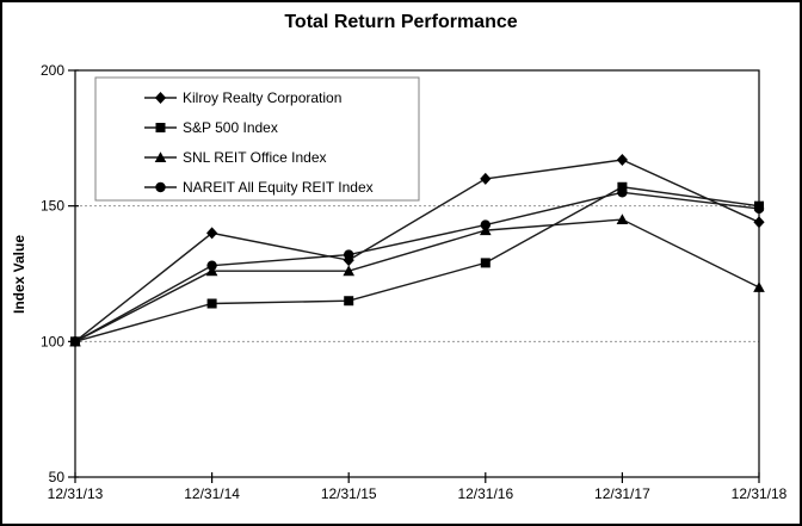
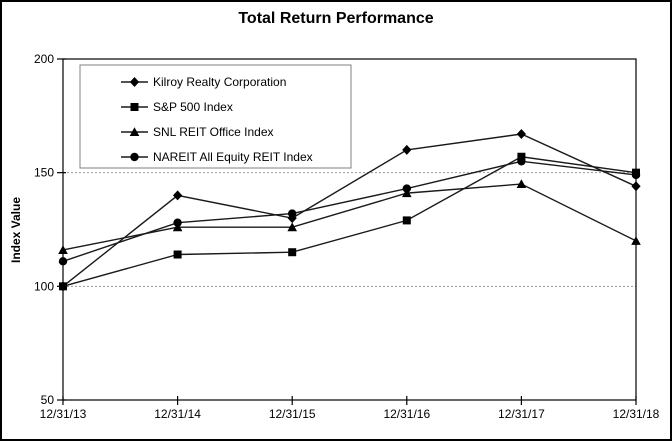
SNL REIT Office Index/12/31/13: 100 -> 116
NAREIT All Equity REIT Index/12/31/13: 100 -> 111
